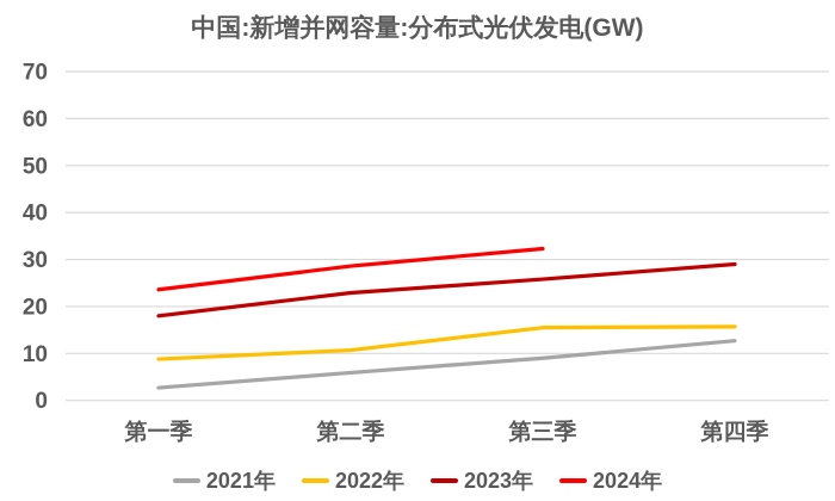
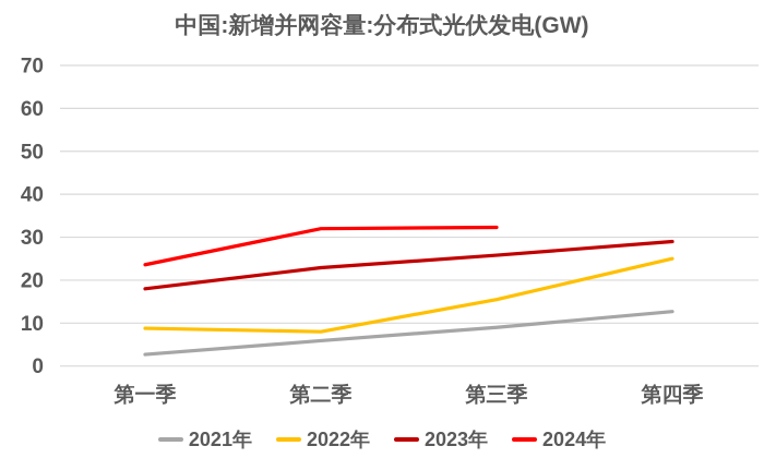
2022年/第二季: 11 -> 8
2024年/第二季: 29 -> 32
2022年/第四季: 16 -> 25
